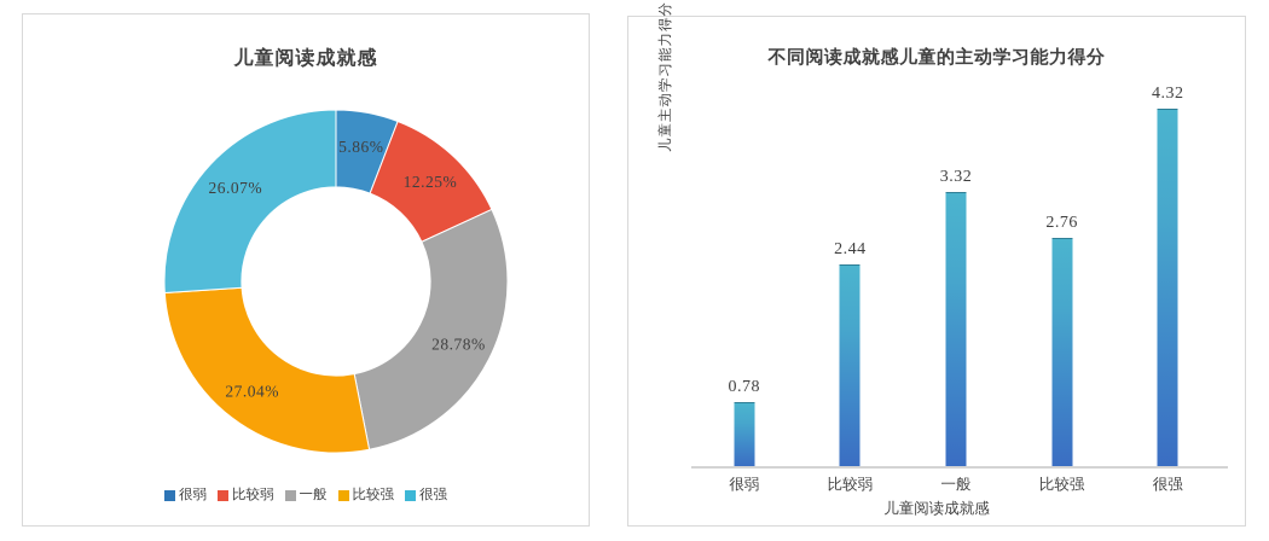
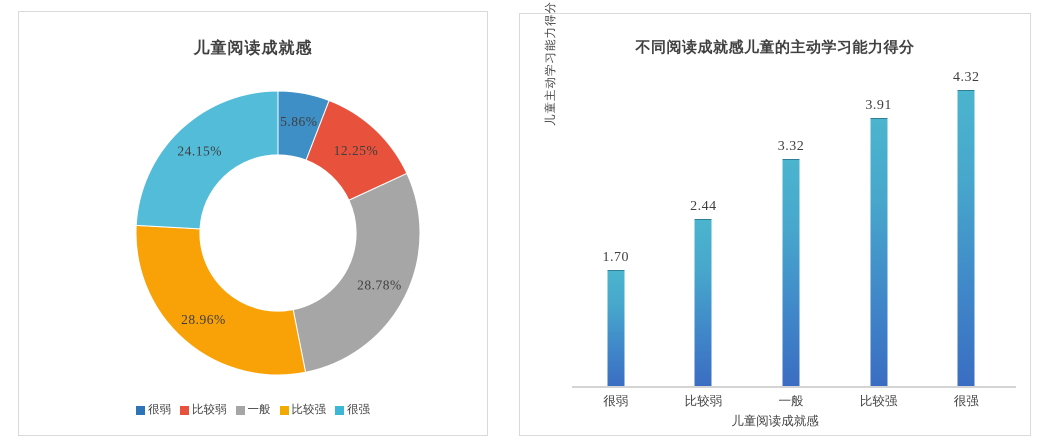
儿童阅读成就感/比较强: 27.04% -> 28.96%
儿童阅读成就感/很强: 26.07% -> 24.15%
不同阅读成就感儿童的主动学习能力得分/很弱: 0.78 -> 1.70
不同阅读成就感儿童的主动学习能力得分/比较强: 2.76 -> 3.91
